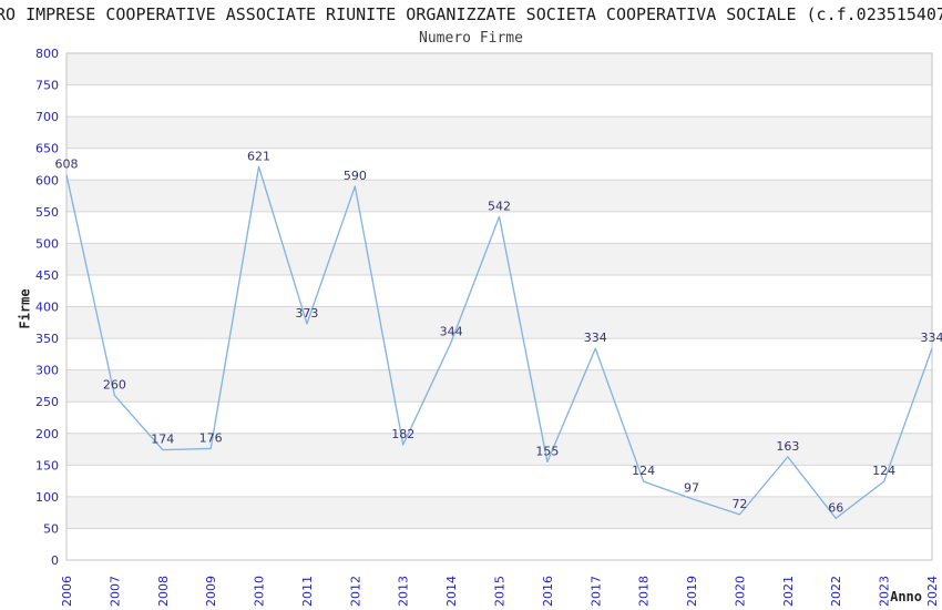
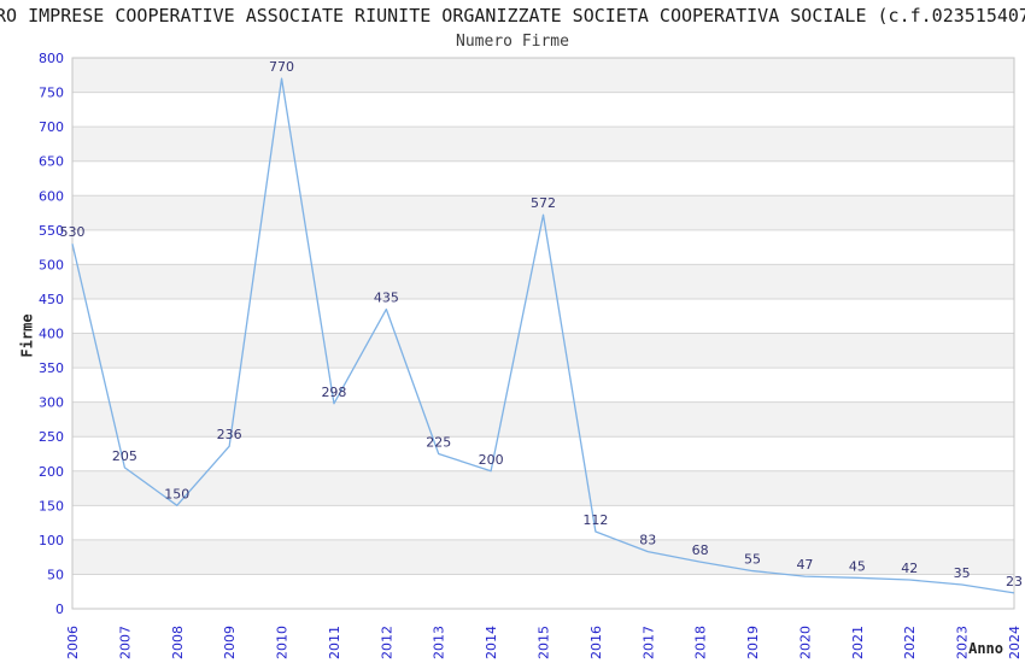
2006: 608 -> 530
2007: 260 -> 205
2008: 174 -> 150
2009: 176 -> 236
2010: 621 -> 770
2011: 373 -> 298
2012: 590 -> 435
2013: 182 -> 225
2014: 344 -> 200
2015: 542 -> 572
2016: 155 -> 112
2017: 334 -> 83
2018: 124 -> 68
2019: 97 -> 55
2020: 72 -> 47
2021: 163 -> 45
2022: 66 -> 42
2023: 124 -> 35
2024: 334 -> 23
